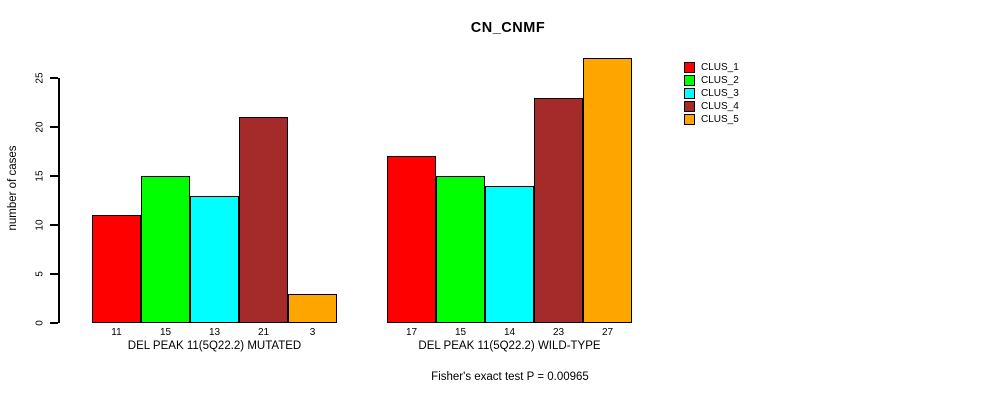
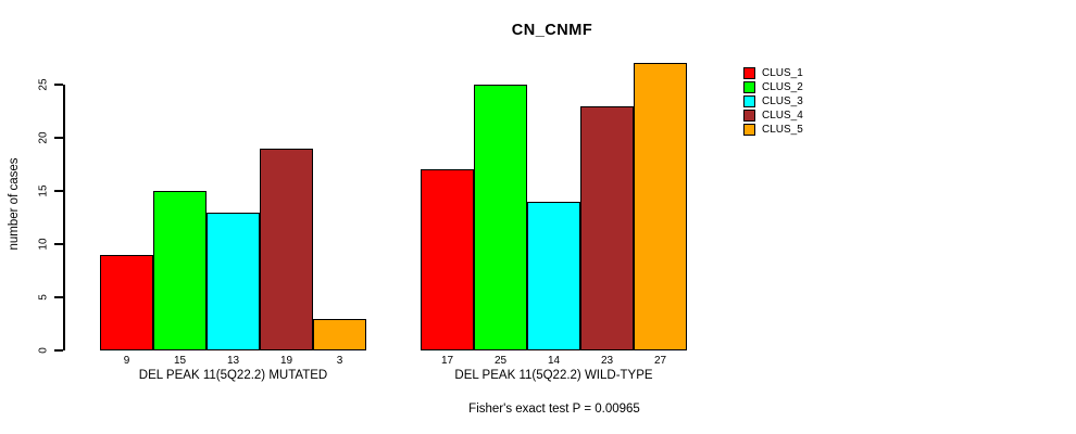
CLUS_1/DEL PEAK 11(5Q22.2) MUTATED: 11 -> 9
CLUS_4/DEL PEAK 11(5Q22.2) MUTATED: 21 -> 19
CLUS_2/DEL PEAK 11(5Q22.2) WILD-TYPE: 15 -> 25
